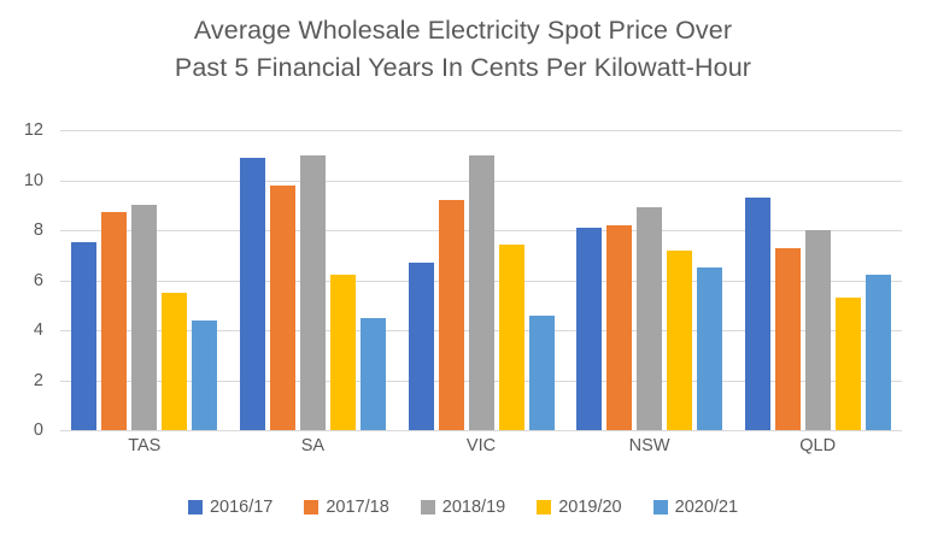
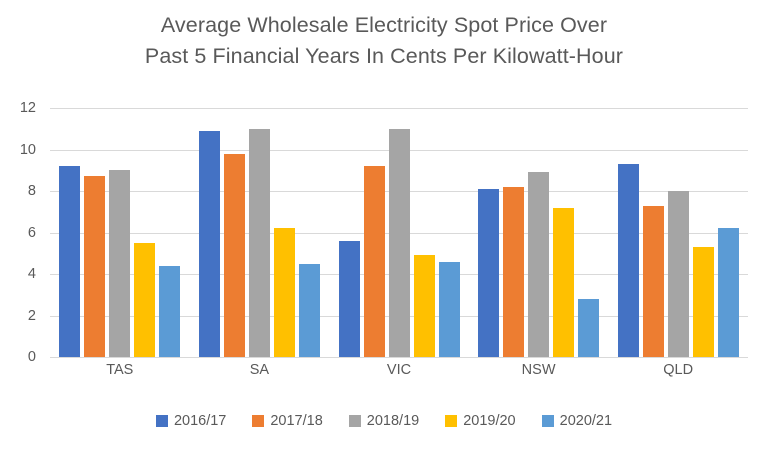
2016/17/TAS: 7.5 -> 9.2
2016/17/VIC: 6.7 -> 5.6
2019/20/VIC: 7.4 -> 4.9
2020/21/NSW: 6.5 -> 2.8
